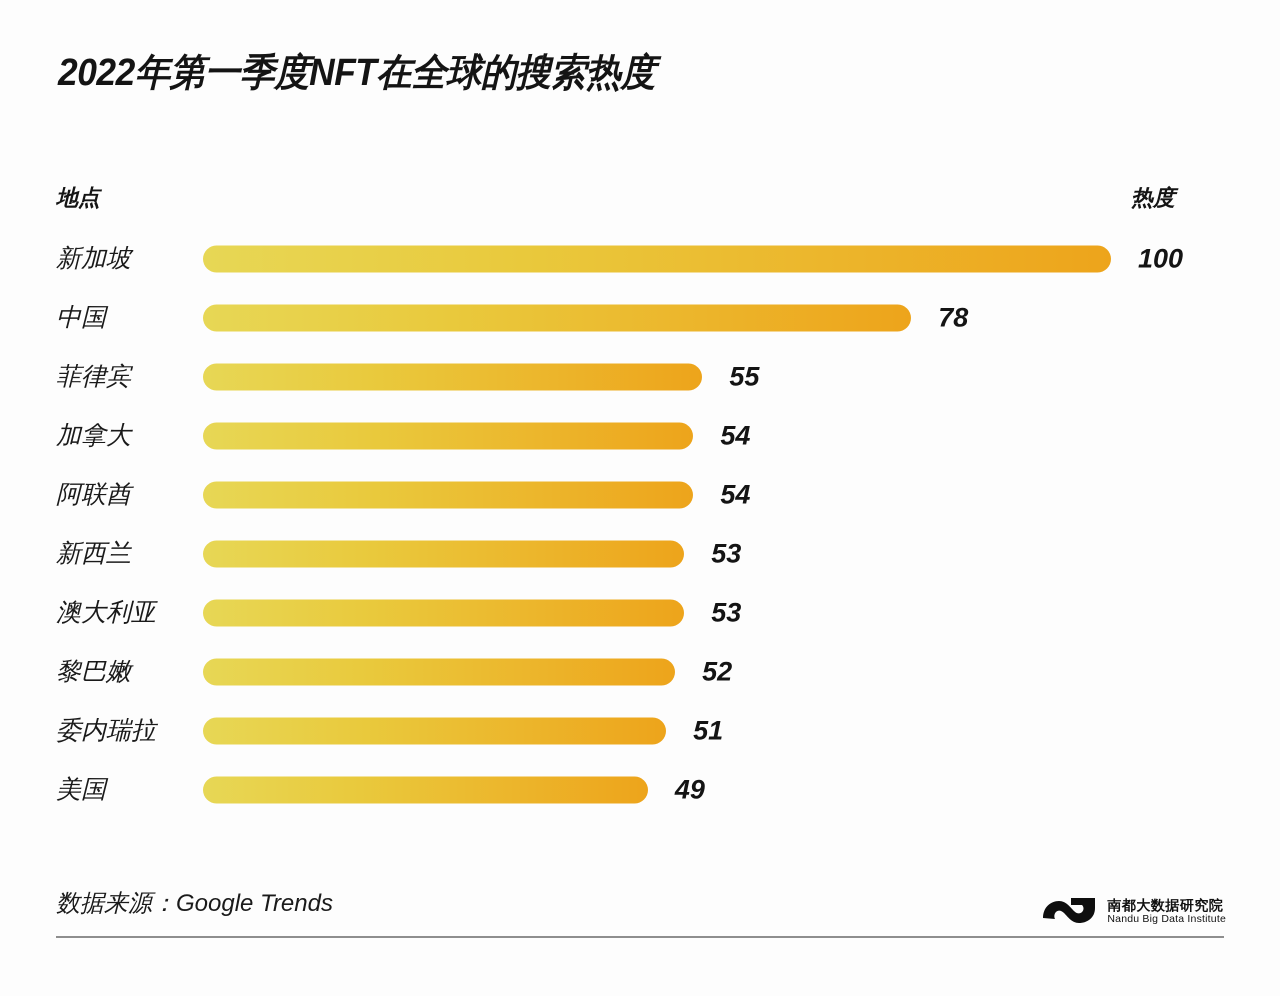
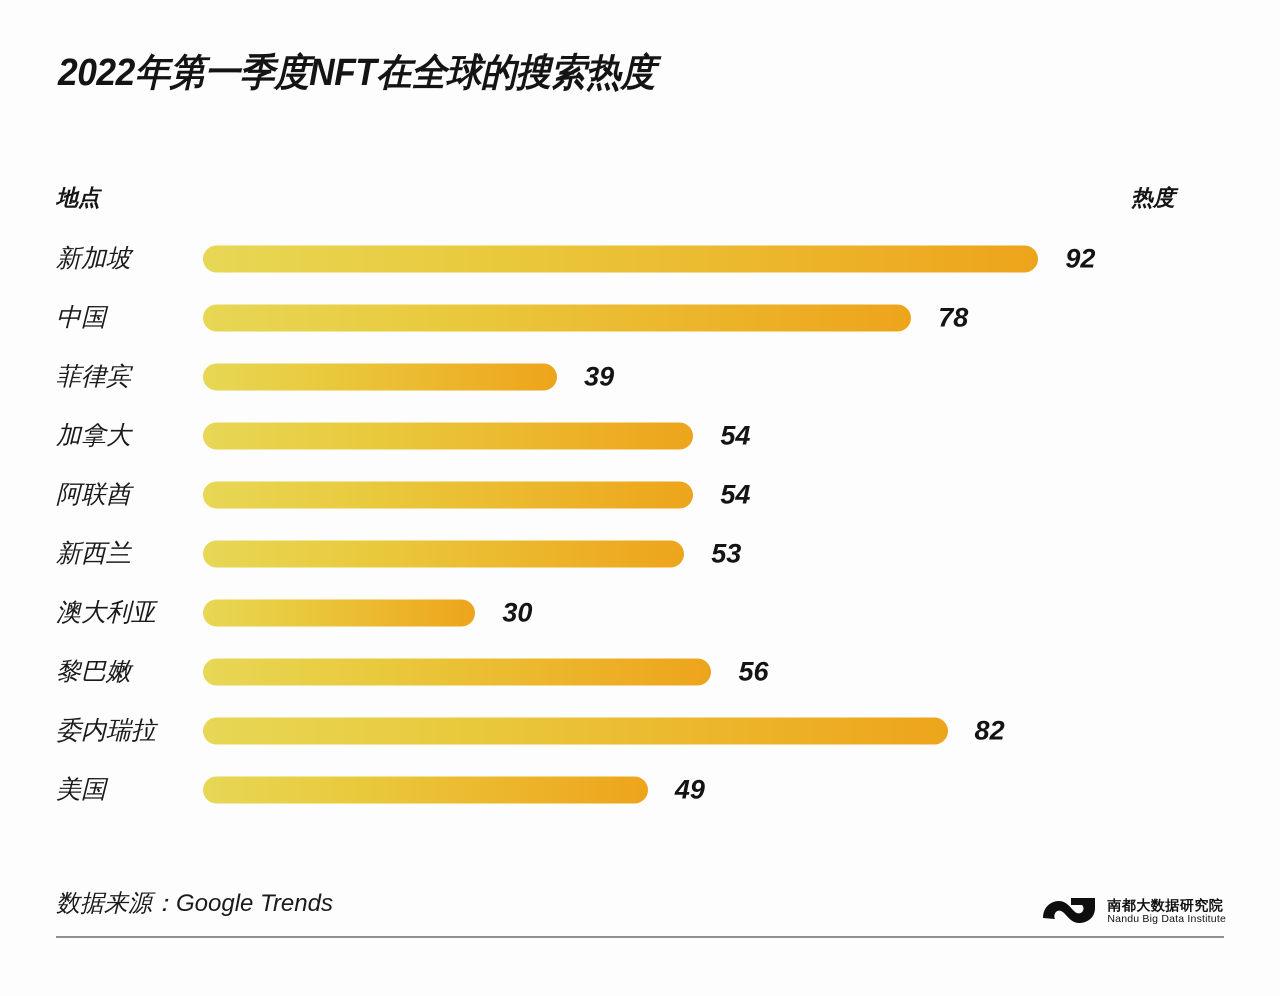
新加坡: 100 -> 92
菲律宾: 55 -> 39
澳大利亚: 53 -> 30
黎巴嫩: 52 -> 56
委内瑞拉: 51 -> 82
